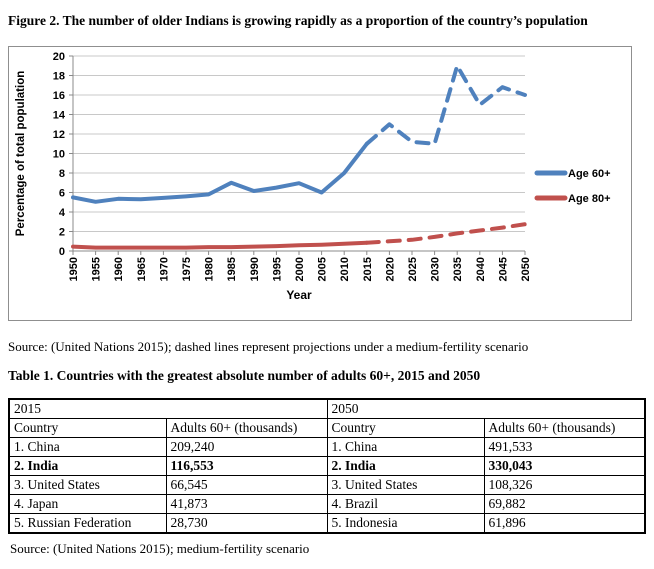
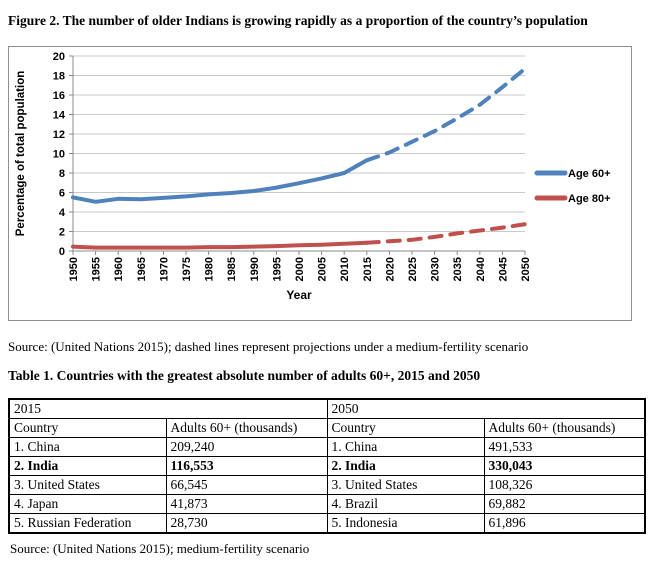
Age 60+/1985: 7 -> 6
Age 60+/2005: 6 -> 7
Age 60+/2015: 11 -> 9
Age 60+/2020: 13 -> 10
Age 60+/2030: 11 -> 12
Age 60+/2035: 19 -> 14
Age 60+/2050: 16 -> 19
